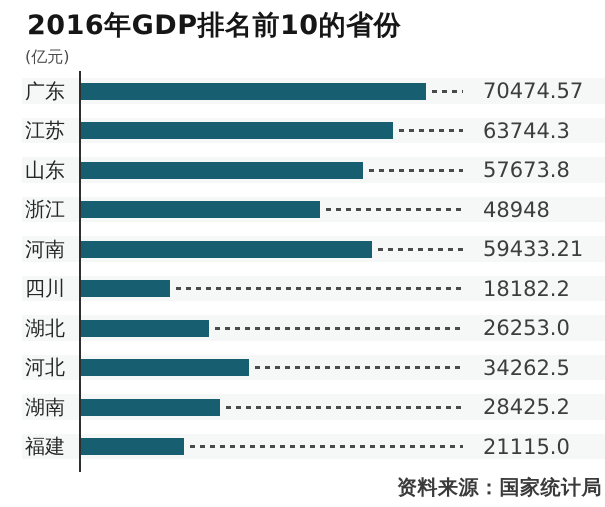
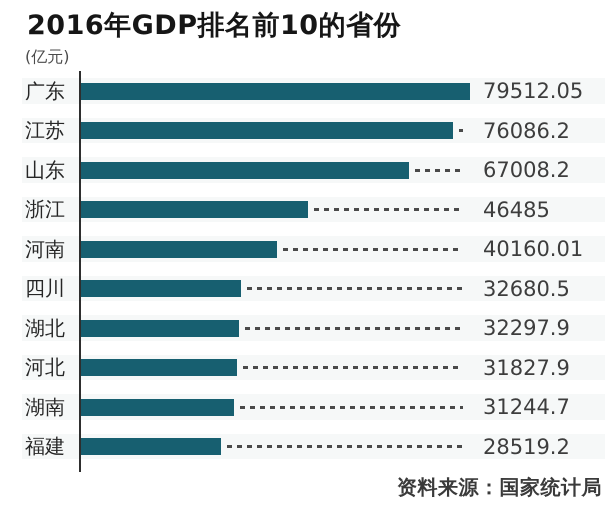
广东: 70474.57 -> 79512.05
江苏: 63744.3 -> 76086.2
山东: 57673.8 -> 67008.2
浙江: 48948 -> 46485
河南: 59433.21 -> 40160.01
四川: 18182.2 -> 32680.5
湖北: 26253.0 -> 32297.9
河北: 34262.5 -> 31827.9
湖南: 28425.2 -> 31244.7
福建: 21115.0 -> 28519.2
